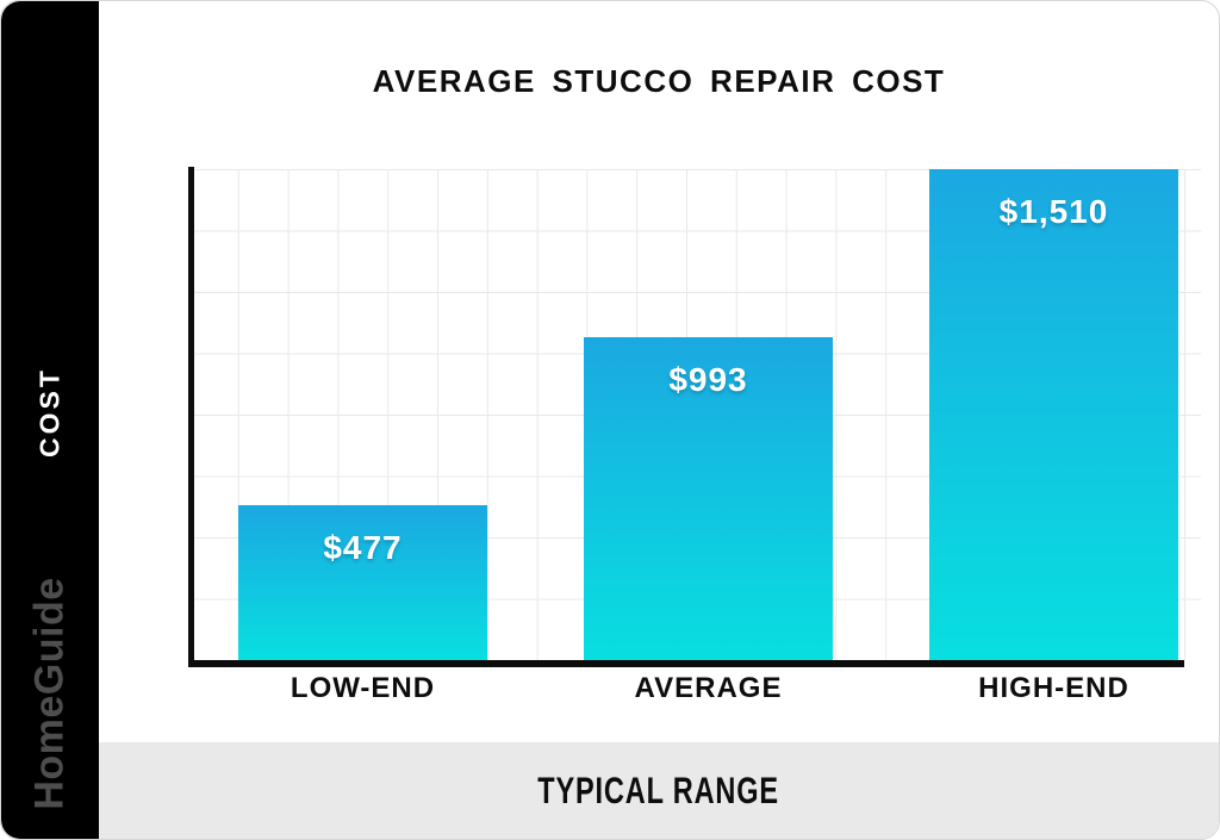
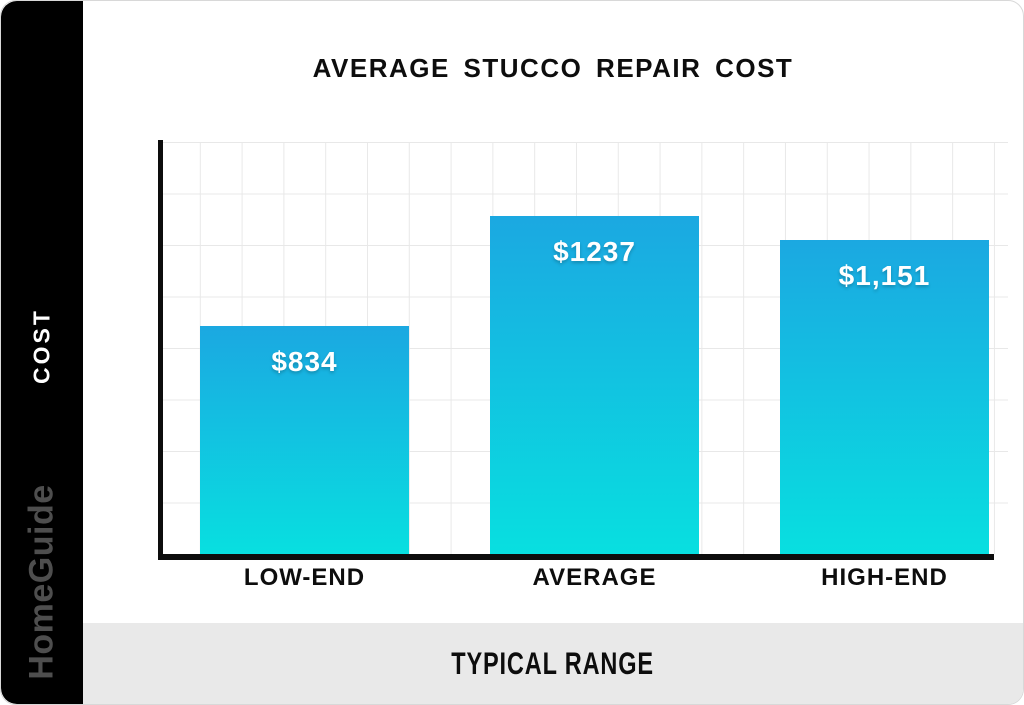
LOW-END: $477 -> $834
AVERAGE: $993 -> $1237
HIGH-END: $1,510 -> $1,151
